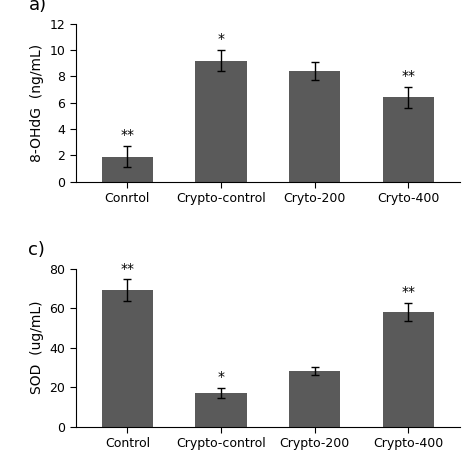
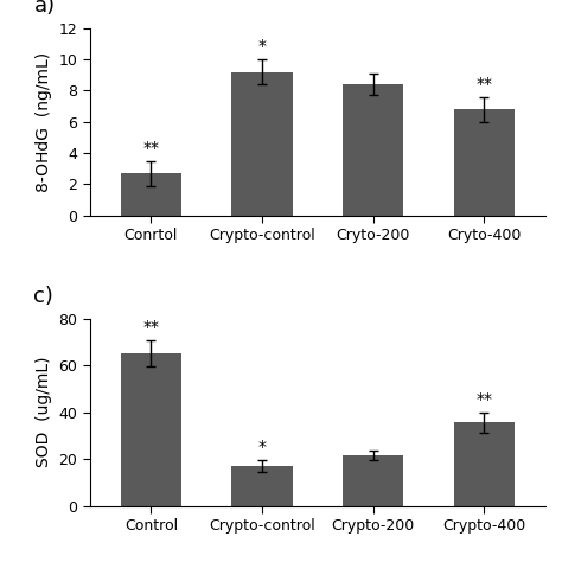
Conrtol: 1.9 -> 2.7
Cryto-400: 6.4 -> 6.8
Control: 69 -> 65
Crypto-200: 28 -> 22
Crypto-400: 58 -> 36
